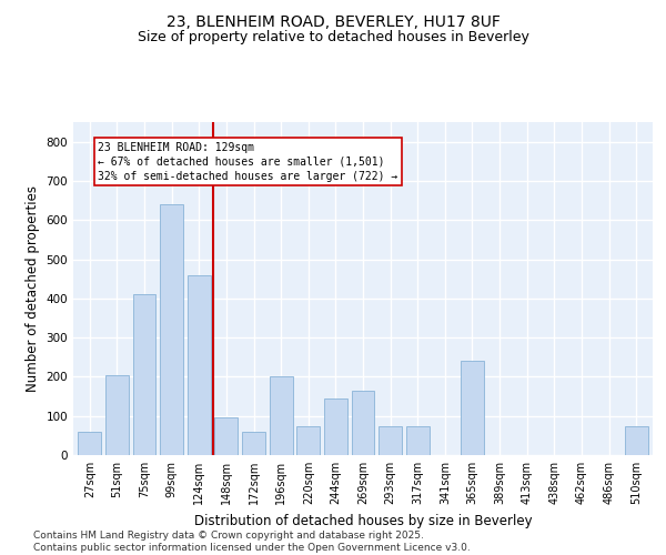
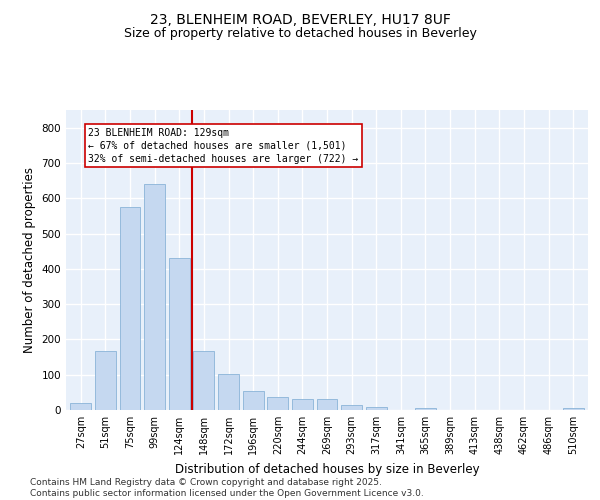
27sqm: 60 -> 20
51sqm: 205 -> 168
75sqm: 410 -> 575
124sqm: 460 -> 430
148sqm: 95 -> 168
172sqm: 60 -> 103
196sqm: 200 -> 55
220sqm: 75 -> 38
244sqm: 145 -> 30
269sqm: 165 -> 30
293sqm: 75 -> 14
317sqm: 75 -> 8
365sqm: 240 -> 5
510sqm: 75 -> 6
